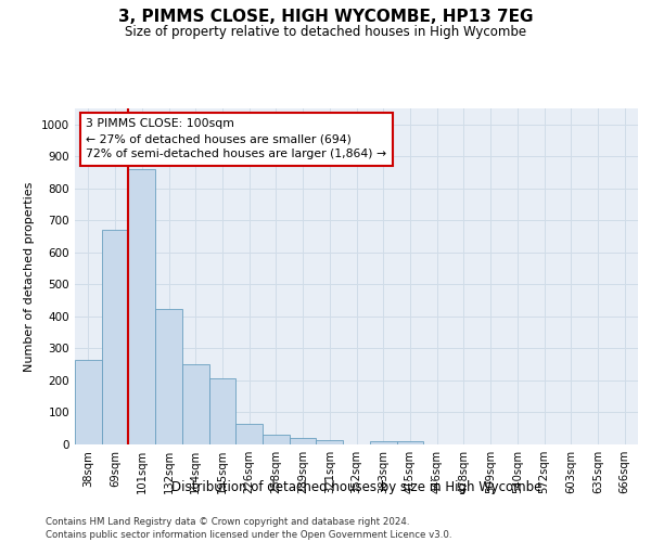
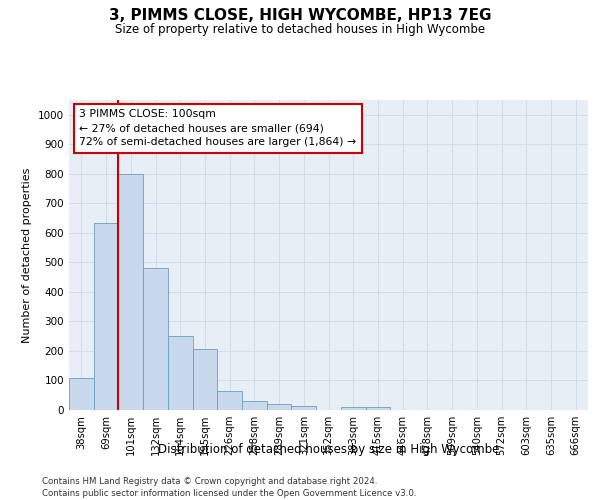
38sqm: 265 -> 110
69sqm: 670 -> 635
101sqm: 860 -> 800
132sqm: 425 -> 480
